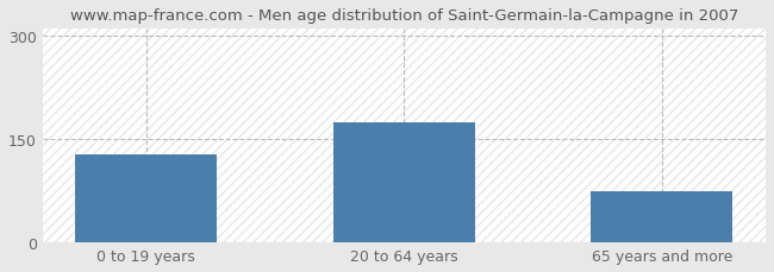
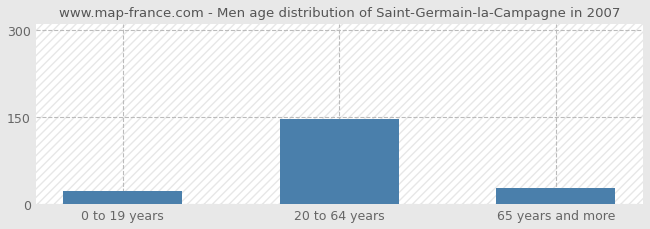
0 to 19 years: 128 -> 22
20 to 64 years: 175 -> 146
65 years and more: 75 -> 28
